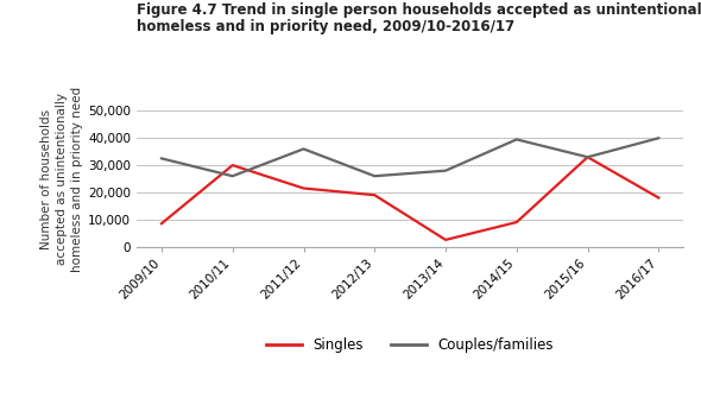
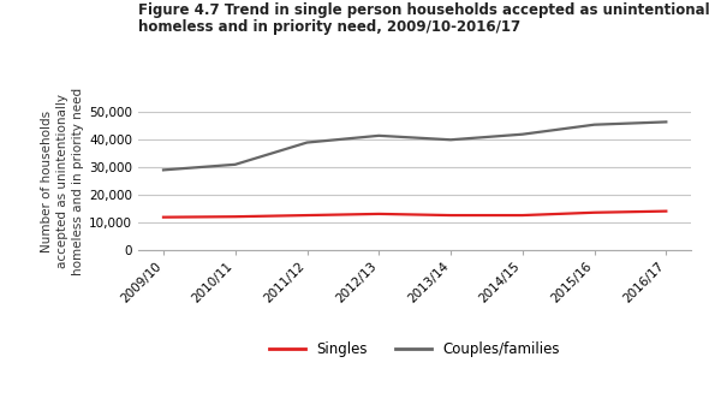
Singles/2009/10: 8,500 -> 11,800
Couples/families/2009/10: 32,500 -> 29,000
Singles/2010/11: 30,000 -> 12,000
Couples/families/2010/11: 26,000 -> 31,000
Singles/2011/12: 21,500 -> 12,500
Couples/families/2011/12: 36,000 -> 39,000
Singles/2012/13: 19,000 -> 13,000
Couples/families/2012/13: 26,000 -> 41,500
Singles/2013/14: 2,500 -> 12,500
Couples/families/2013/14: 28,000 -> 40,000
Singles/2014/15: 9,000 -> 12,500
Couples/families/2014/15: 39,500 -> 42,000
Singles/2015/16: 33,000 -> 13,500
Couples/families/2015/16: 33,000 -> 45,500
Singles/2016/17: 18,000 -> 14,000
Couples/families/2016/17: 40,000 -> 46,500
